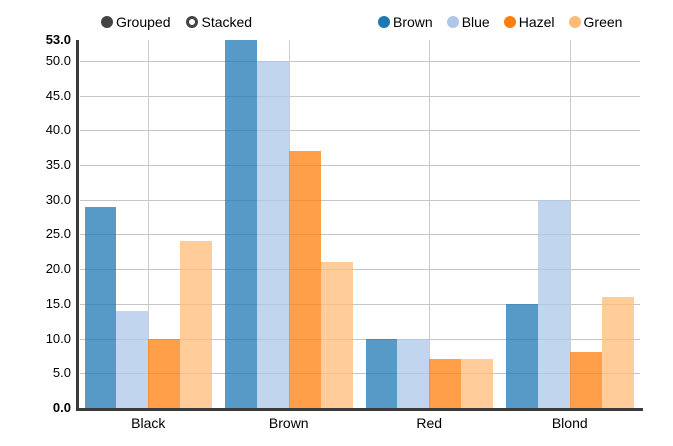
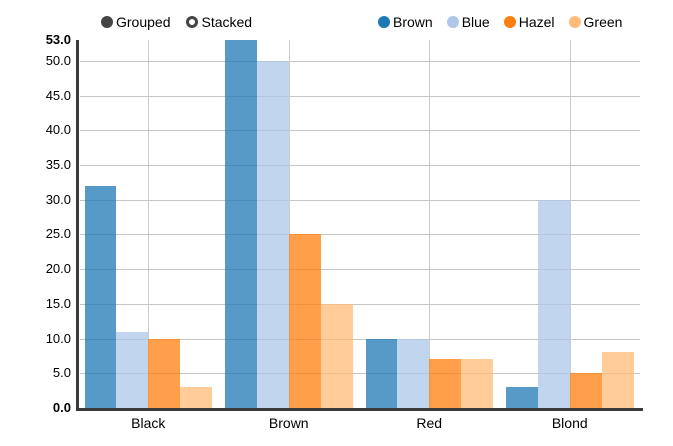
Brown/Black: 29 -> 32
Blue/Black: 14 -> 11
Green/Black: 24 -> 3
Hazel/Brown: 37 -> 25
Green/Brown: 21 -> 15
Brown/Blond: 15 -> 3
Hazel/Blond: 8 -> 5
Green/Blond: 16 -> 8
